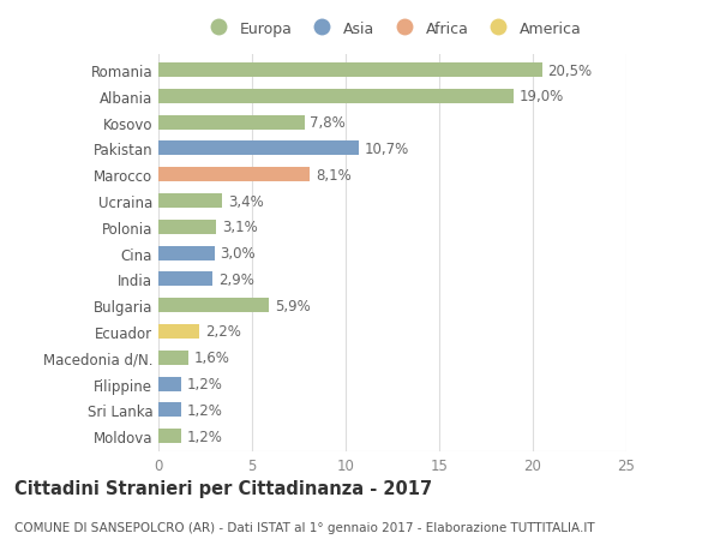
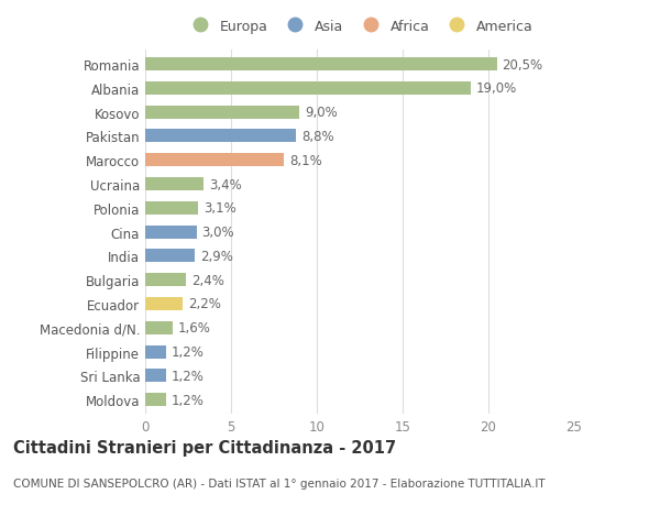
Kosovo: 7,8% -> 9,0%
Pakistan: 10,7% -> 8,8%
Bulgaria: 5,9% -> 2,4%
